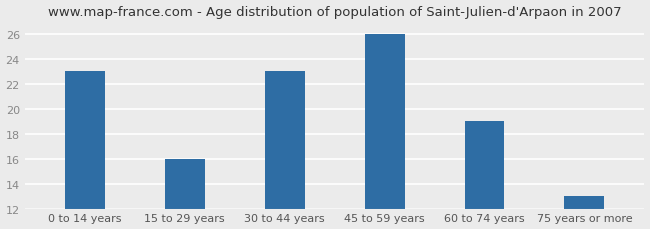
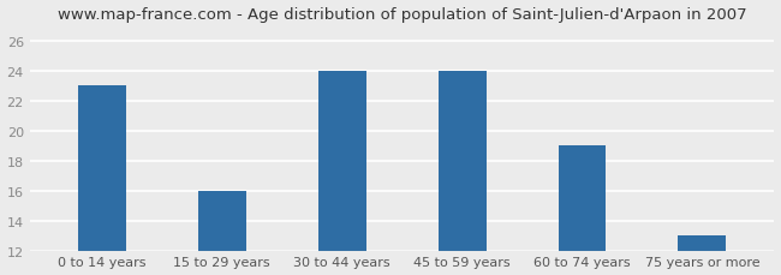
30 to 44 years: 23 -> 24
45 to 59 years: 26 -> 24
